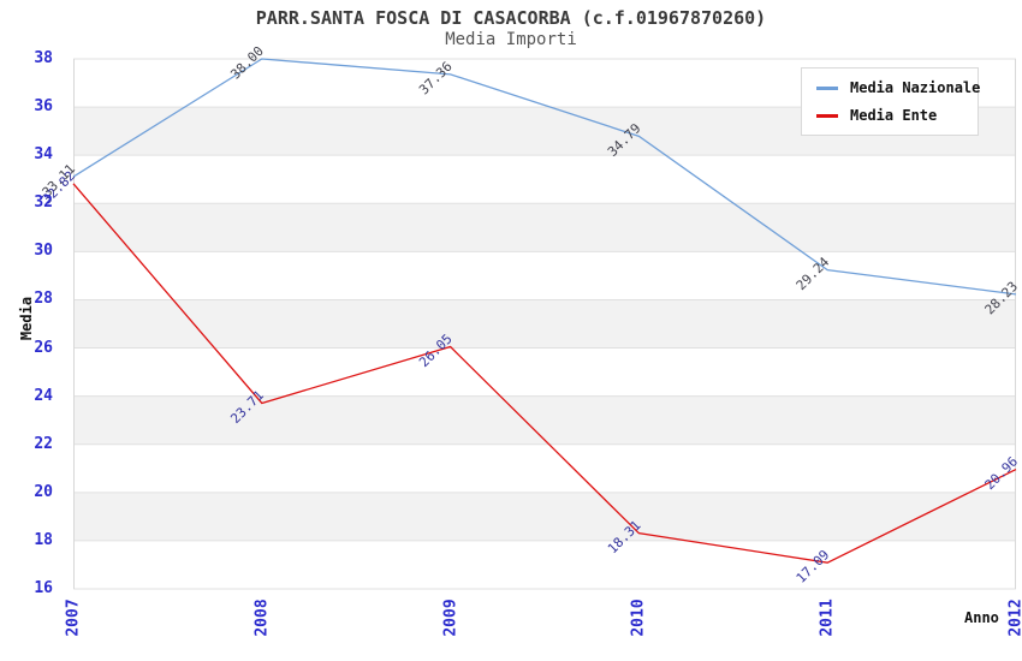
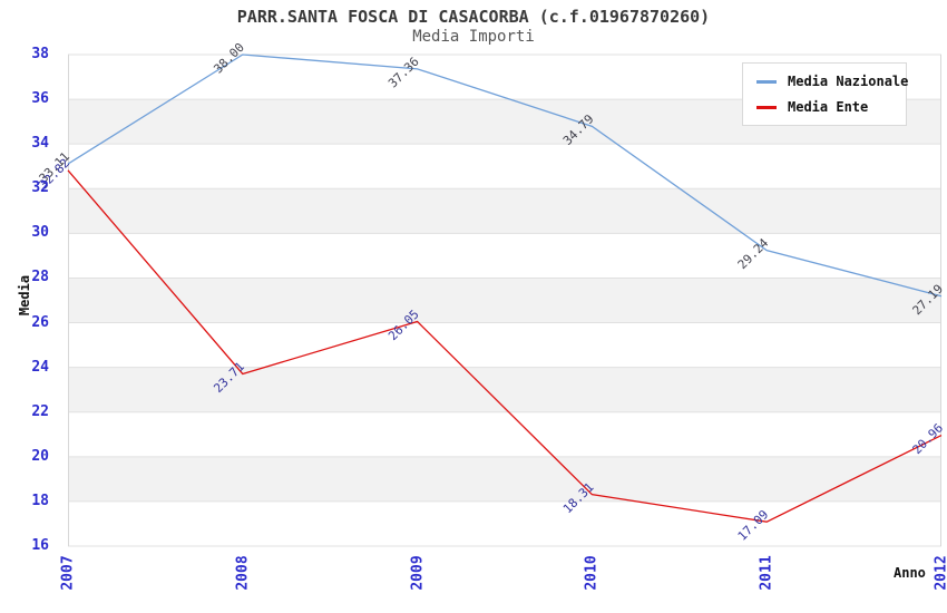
Media Nazionale/2012: 28.23 -> 27.19
